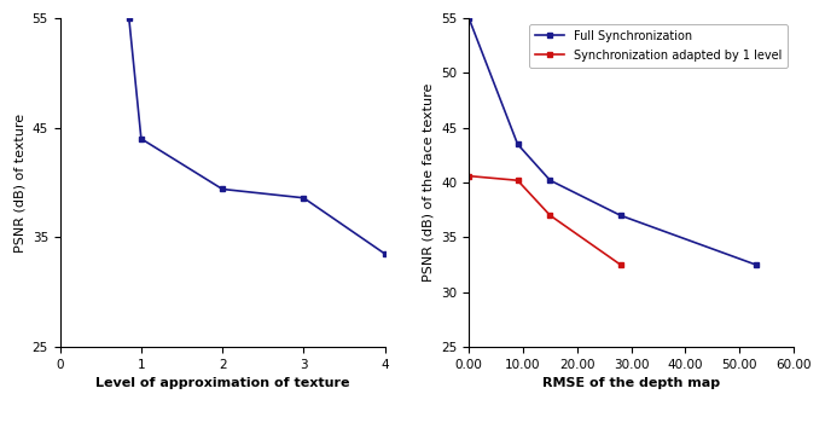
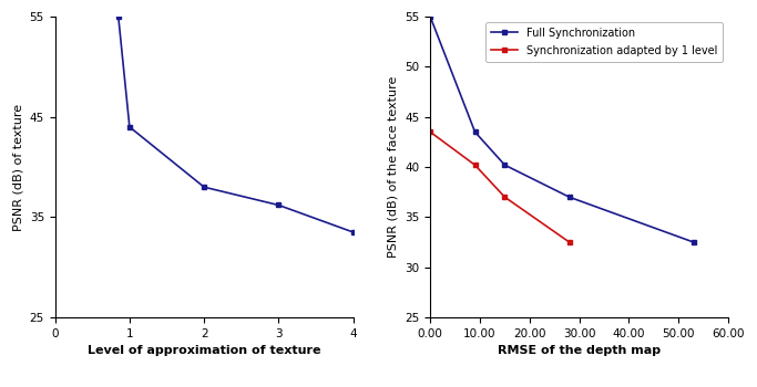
2: 39.4 -> 38.0
3: 38.6 -> 36.2
Synchronization adapted by 1 level/0.00: 40.6 -> 43.5
